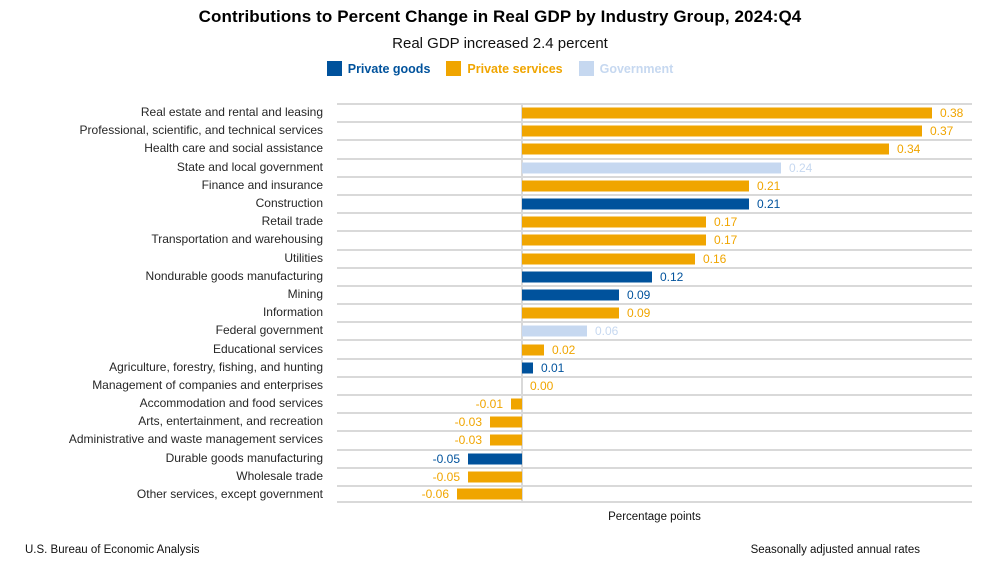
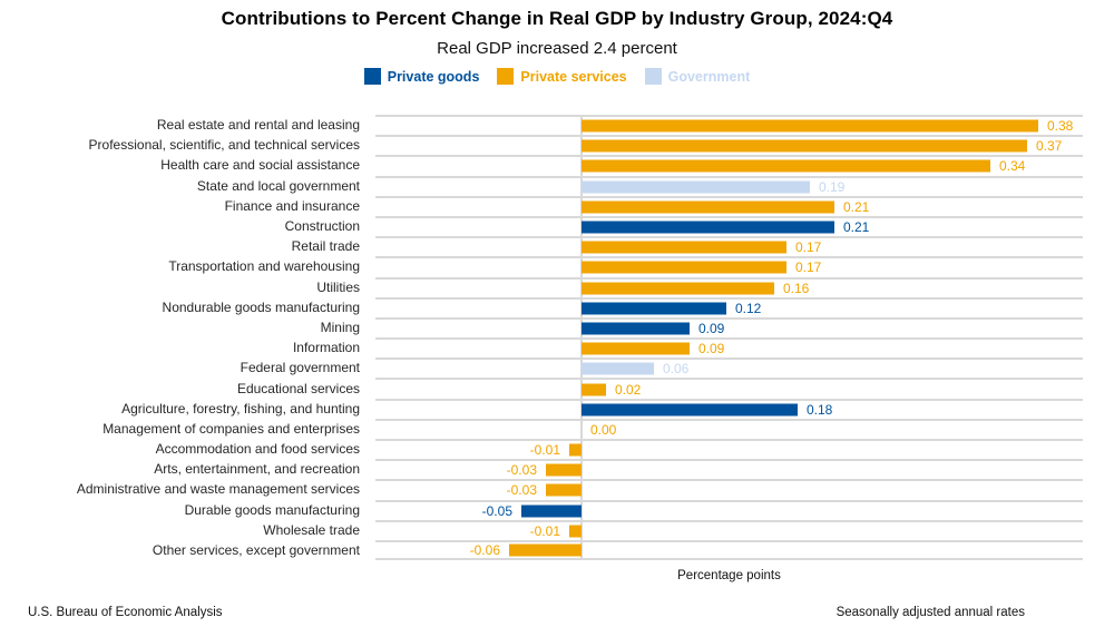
State and local government: 0.24 -> 0.19
Agriculture, forestry, fishing, and hunting: 0.01 -> 0.18
Wholesale trade: -0.05 -> -0.01
